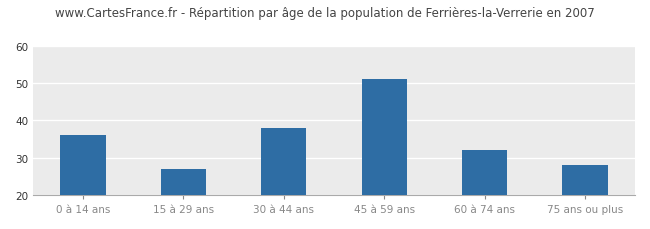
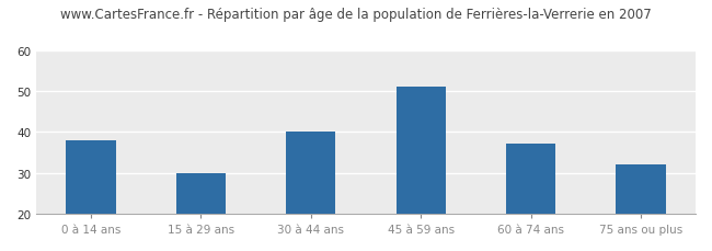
0 à 14 ans: 36 -> 38
15 à 29 ans: 27 -> 30
30 à 44 ans: 38 -> 40
60 à 74 ans: 32 -> 37
75 ans ou plus: 28 -> 32
